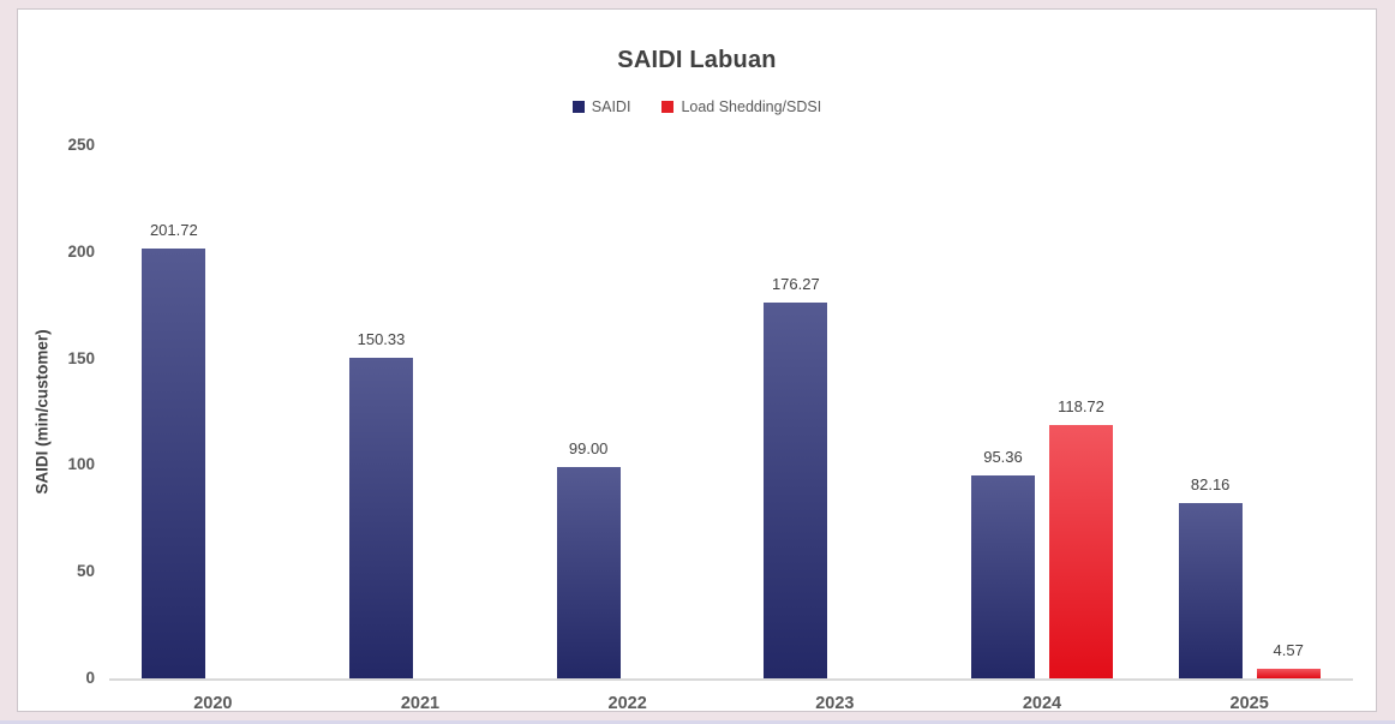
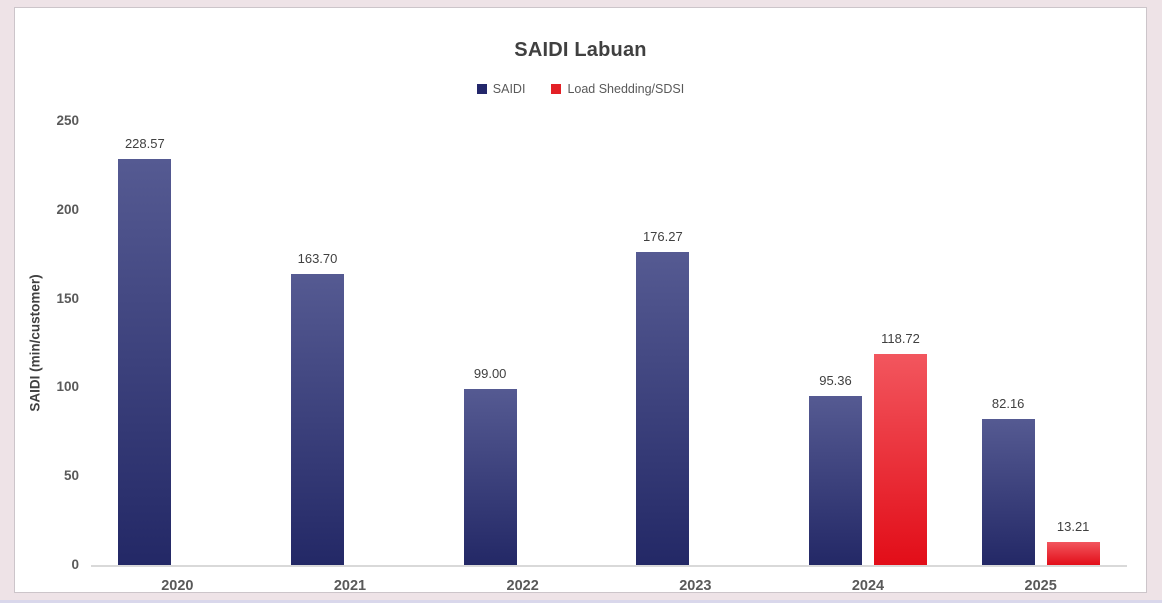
SAIDI/2020: 201.72 -> 228.57
SAIDI/2021: 150.33 -> 163.70
Load Shedding/SDSI/2025: 4.57 -> 13.21
